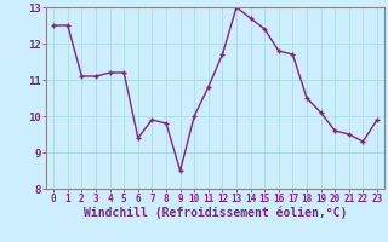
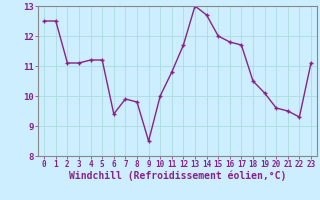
15: 12.4 -> 12.0
23: 9.9 -> 11.1
